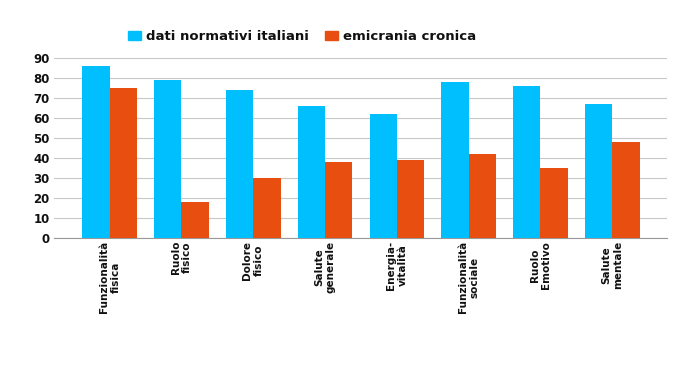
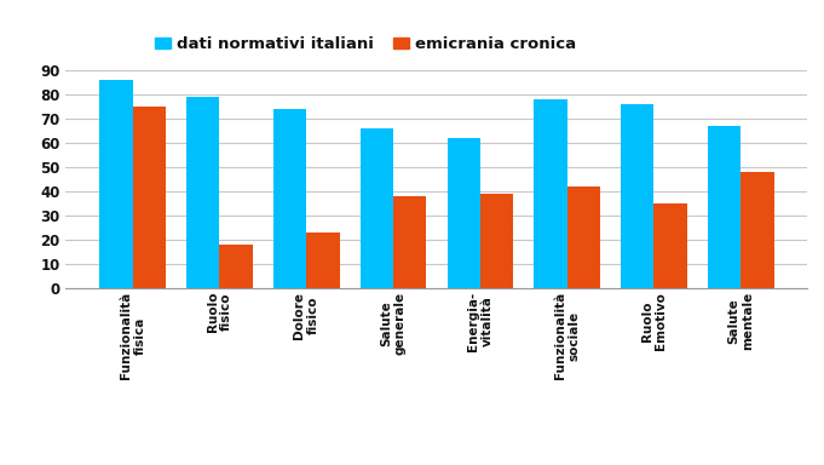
emicrania cronica/Dolore fisico: 30 -> 23
